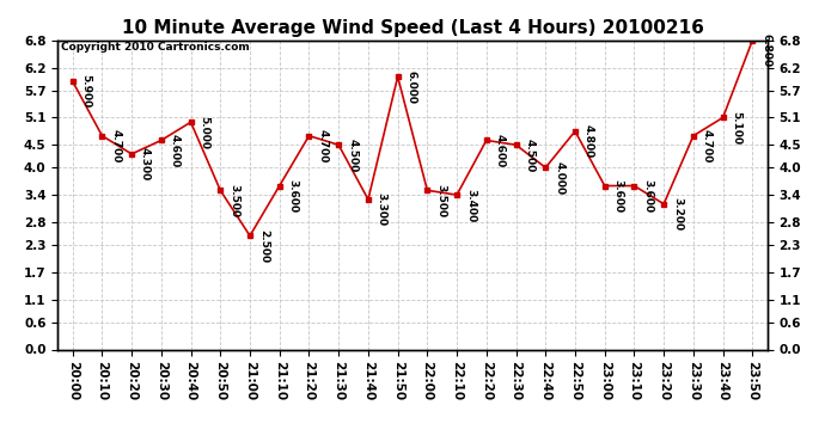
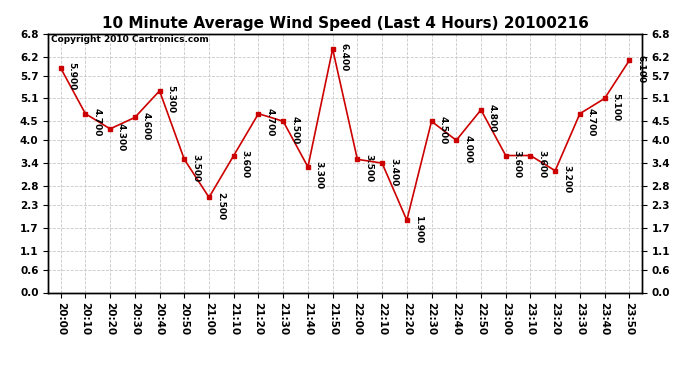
20:40: 5.000 -> 5.300
21:50: 6.000 -> 6.400
22:20: 4.600 -> 1.900
23:50: 6.800 -> 6.100
